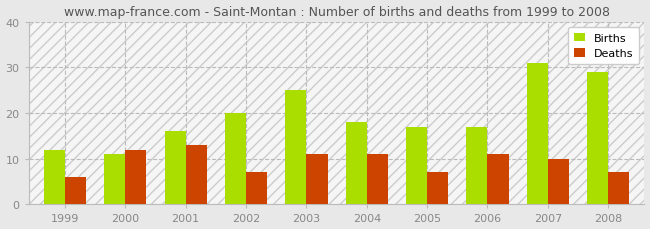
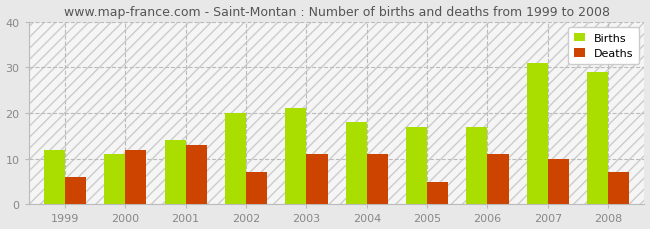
Births/2001: 16 -> 14
Births/2003: 25 -> 21
Deaths/2005: 7 -> 5
